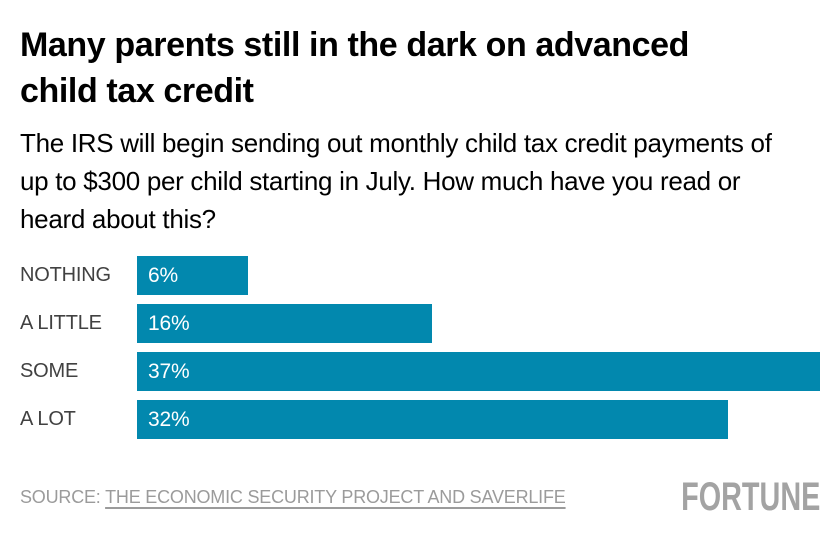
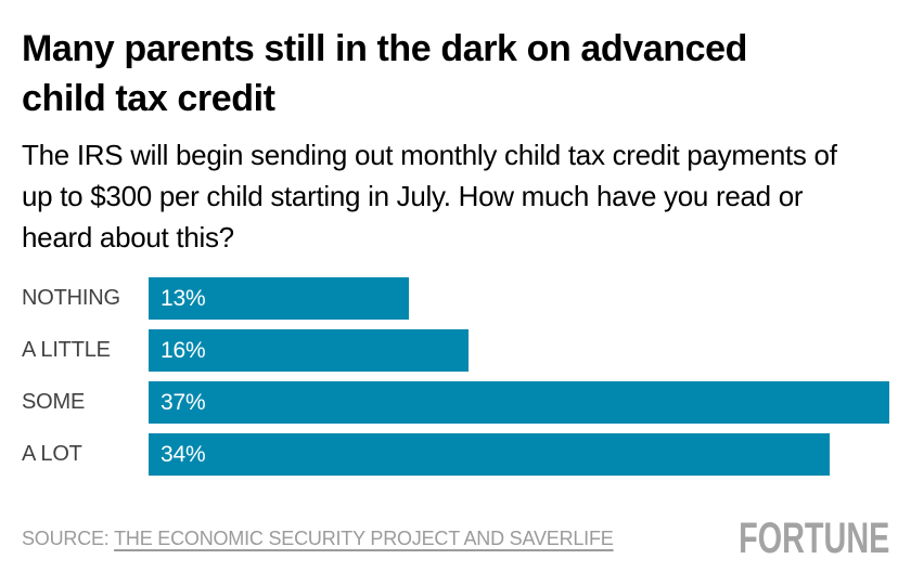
NOTHING: 6% -> 13%
A LOT: 32% -> 34%
